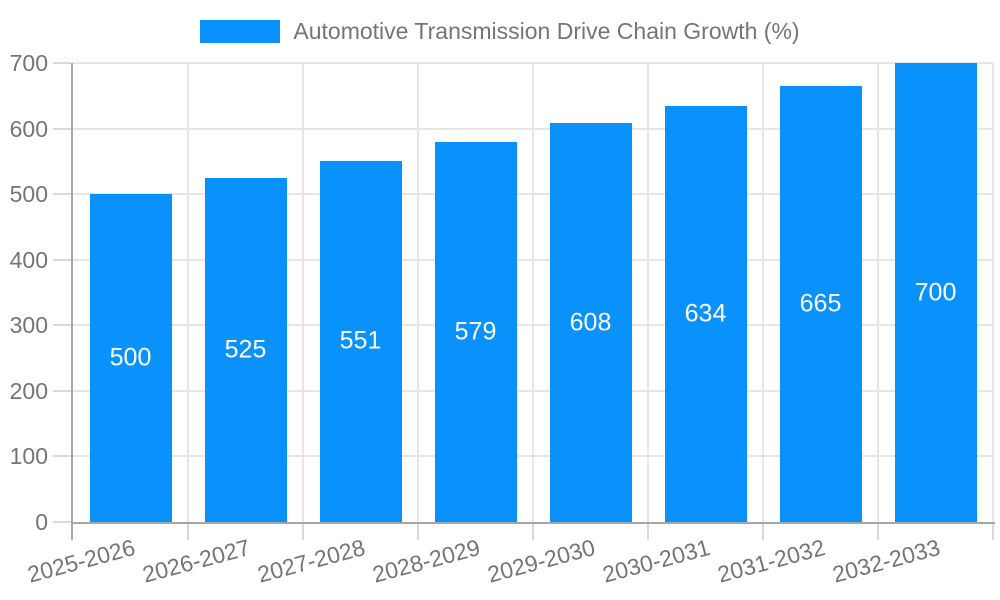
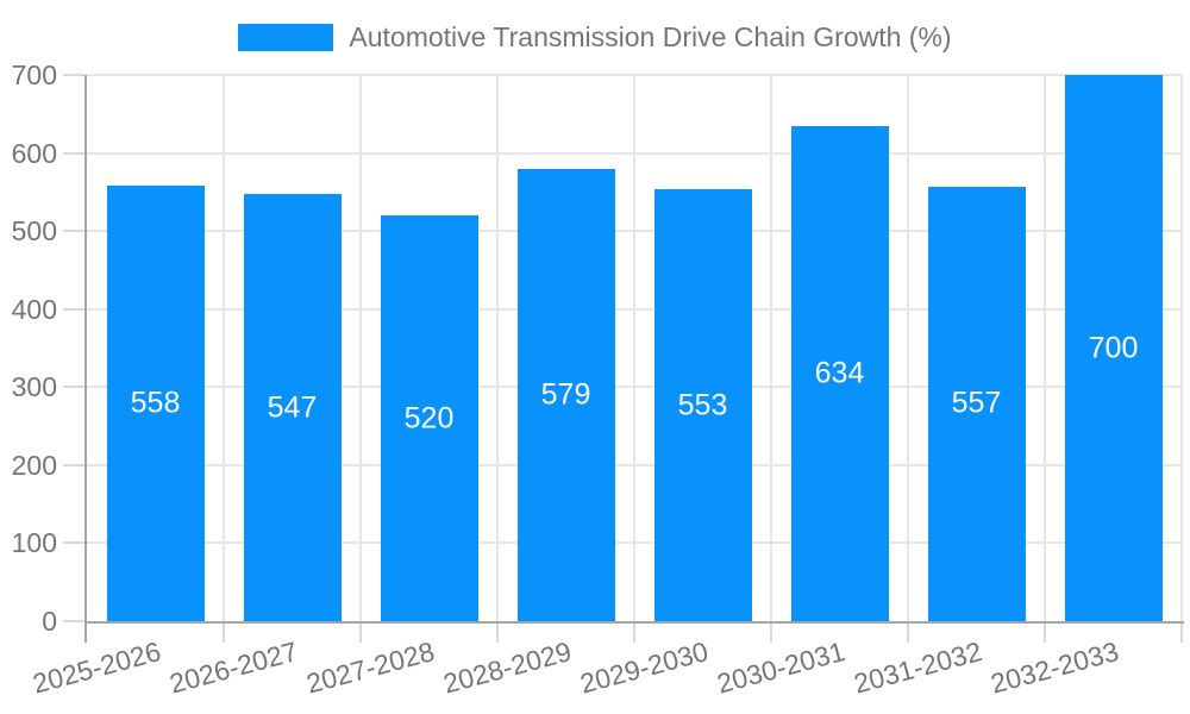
2025-2026: 500 -> 558
2026-2027: 525 -> 547
2027-2028: 551 -> 520
2029-2030: 608 -> 553
2031-2032: 665 -> 557
